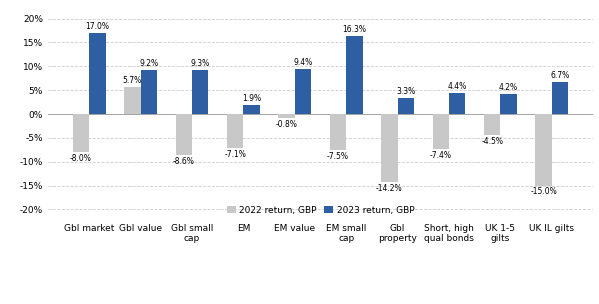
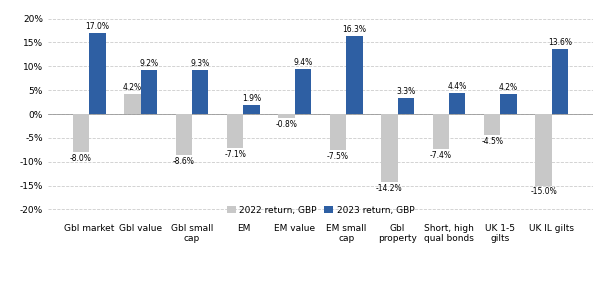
2022 return, GBP/Gbl value: 5.7% -> 4.2%
2023 return, GBP/UK IL gilts: 6.7% -> 13.6%
